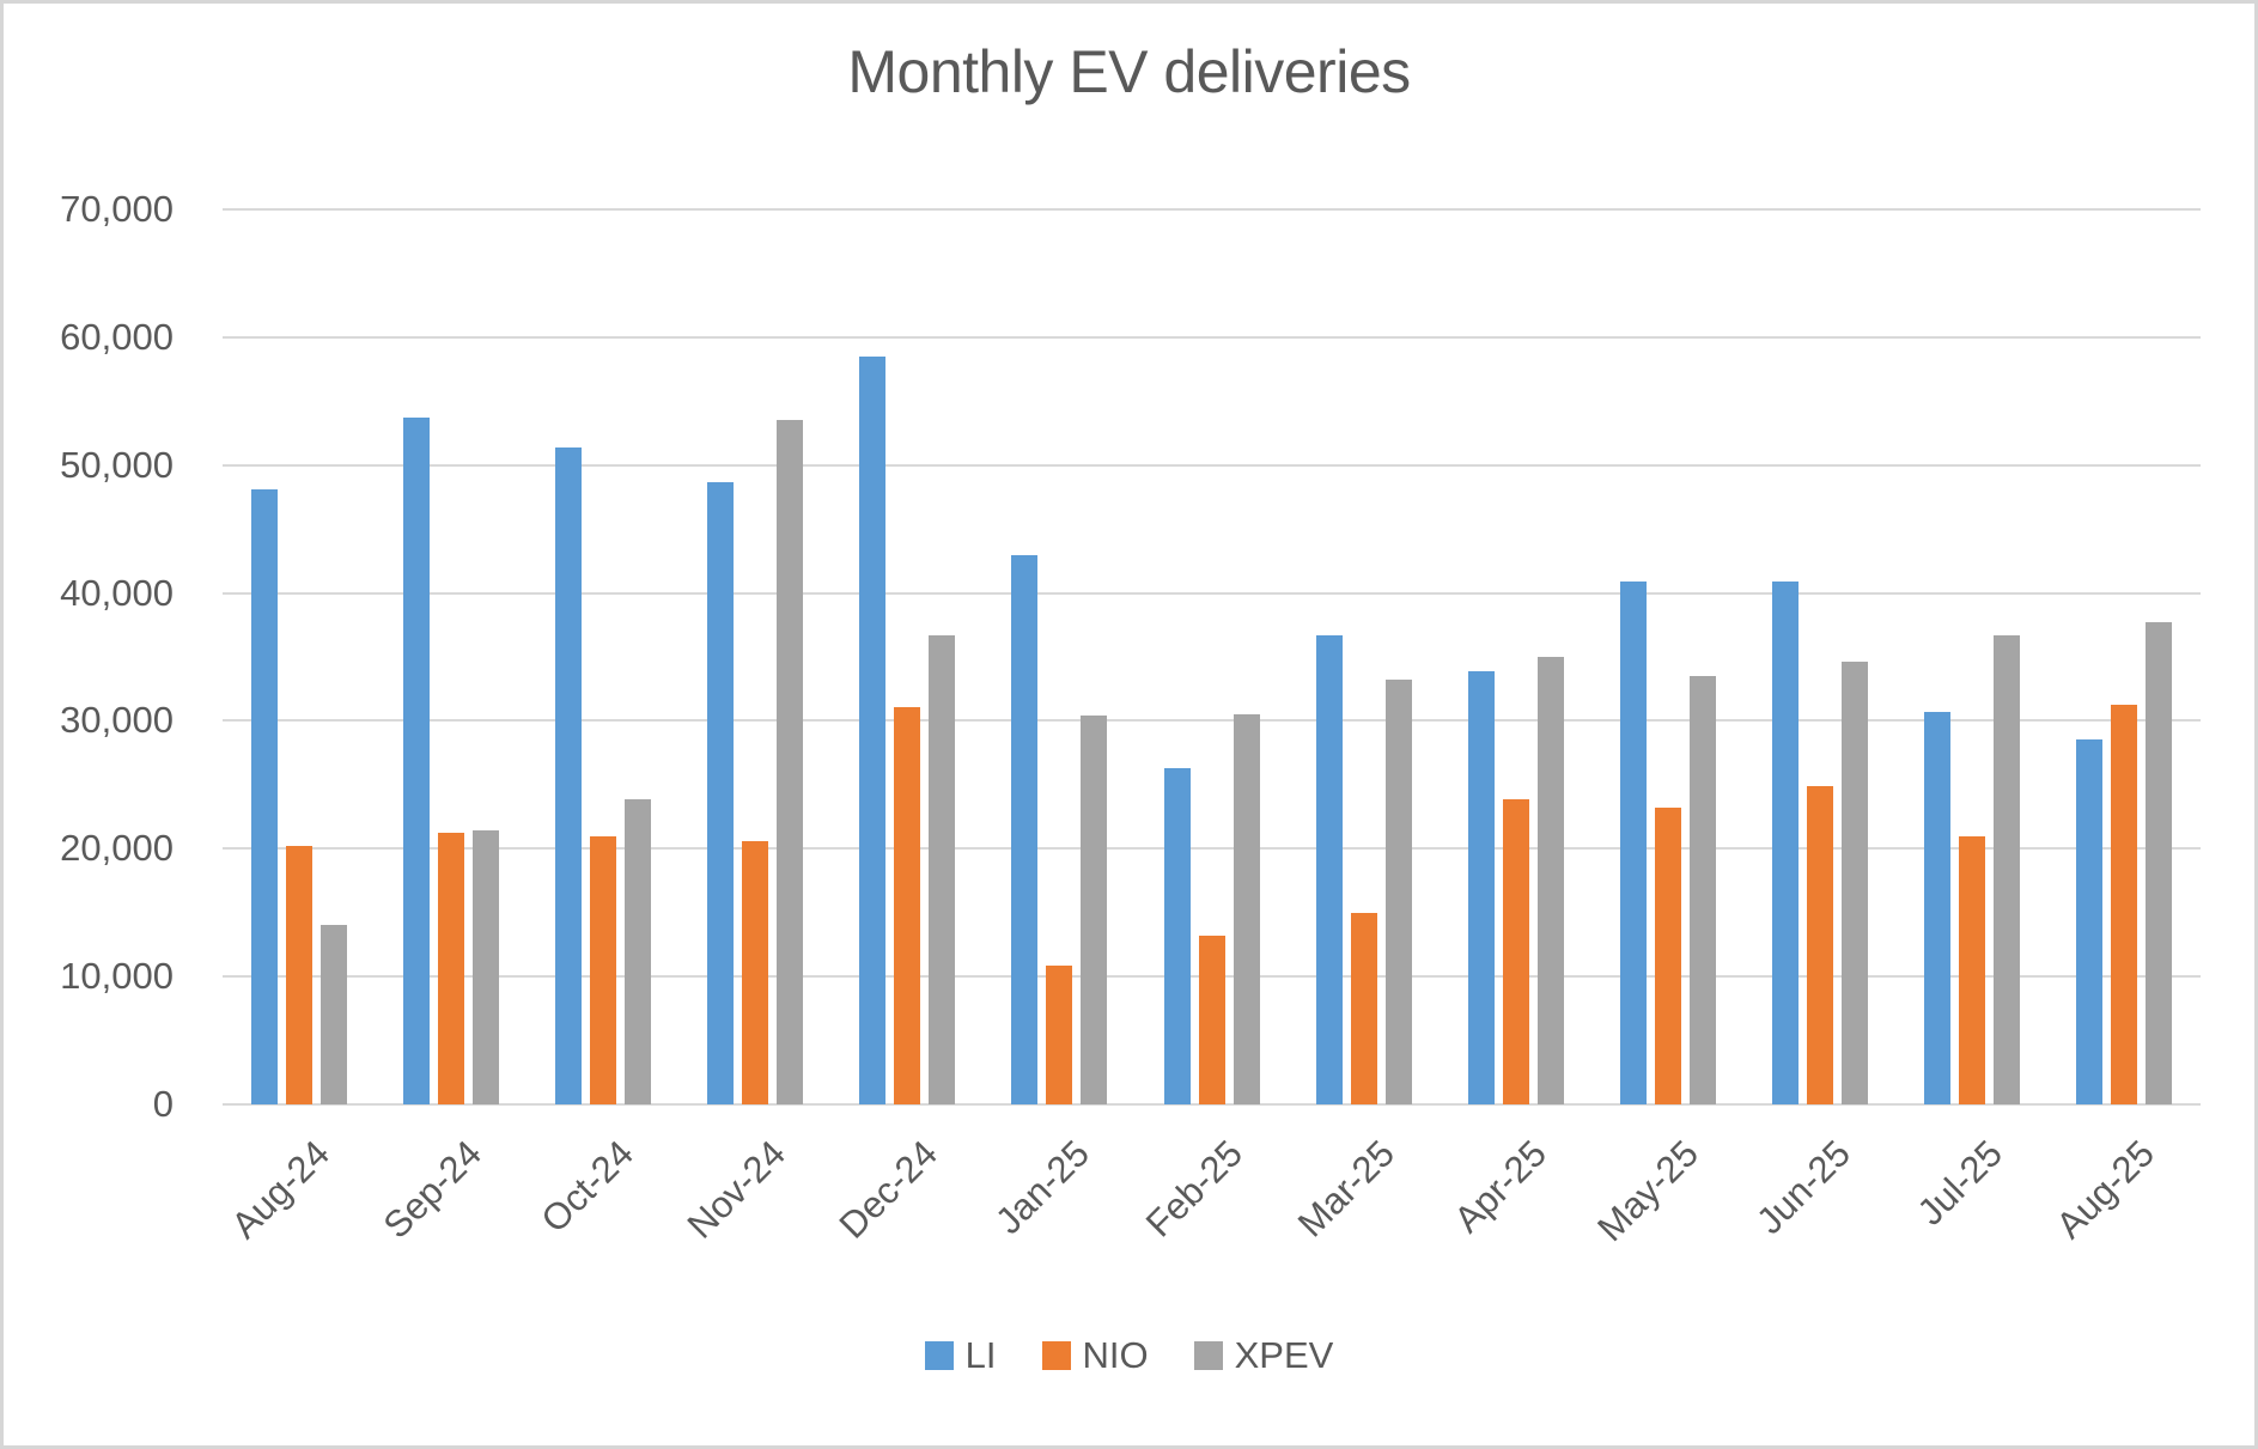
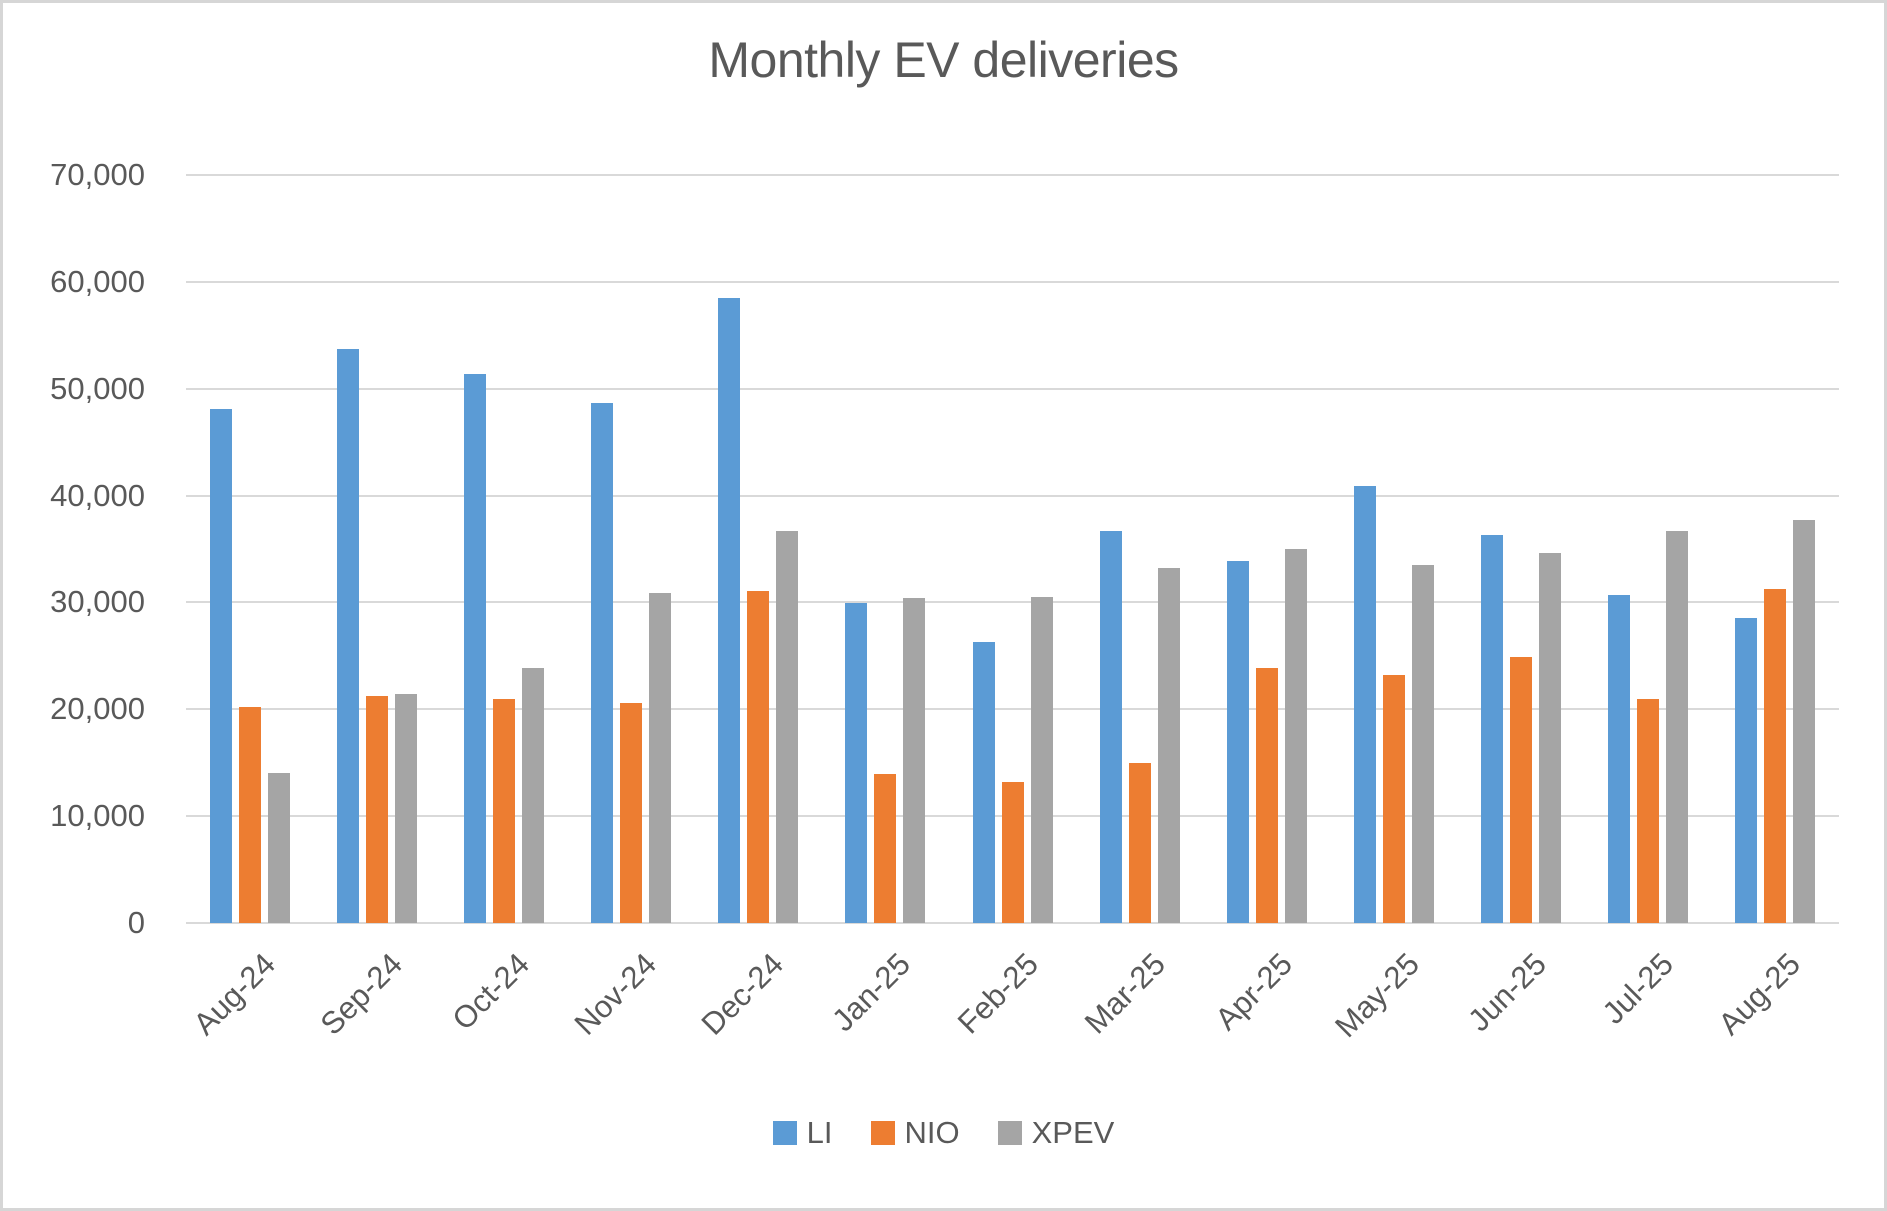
XPEV/Nov-24: 53500 -> 30900
LI/Jan-25: 43000 -> 29900
NIO/Jan-25: 10900 -> 13900
LI/Jun-25: 40900 -> 36300
